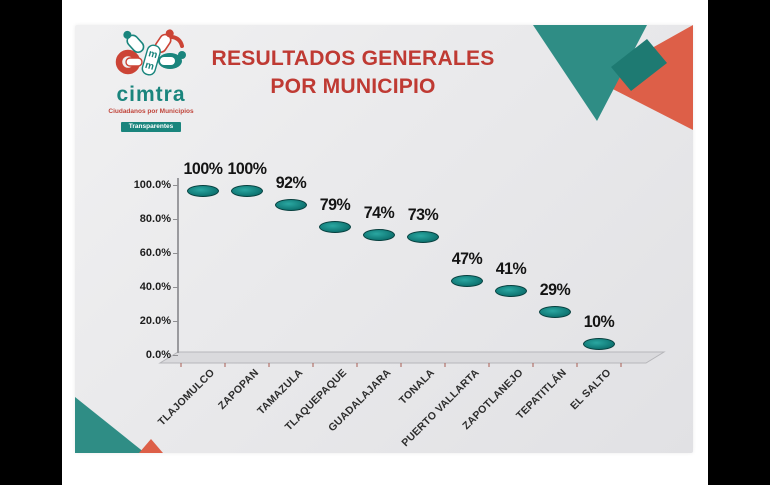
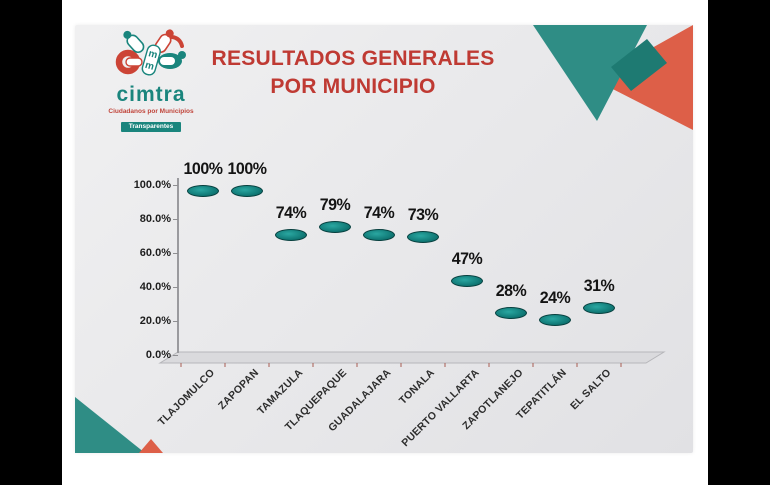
TAMAZULA: 92% -> 74%
ZAPOTLANEJO: 41% -> 28%
TEPATITLÁN: 29% -> 24%
EL SALTO: 10% -> 31%
